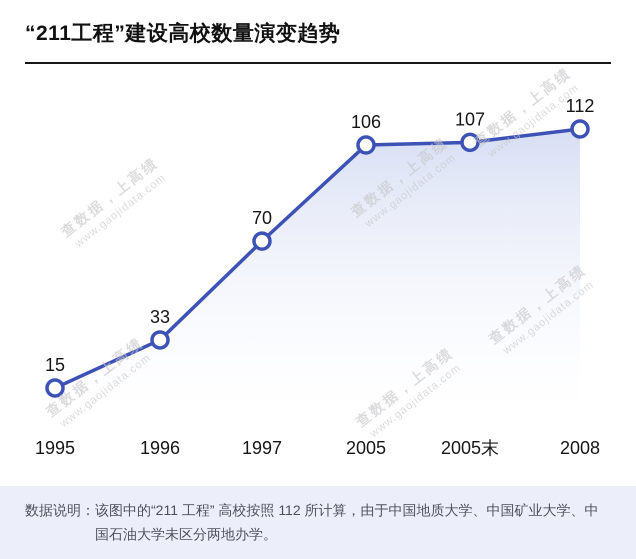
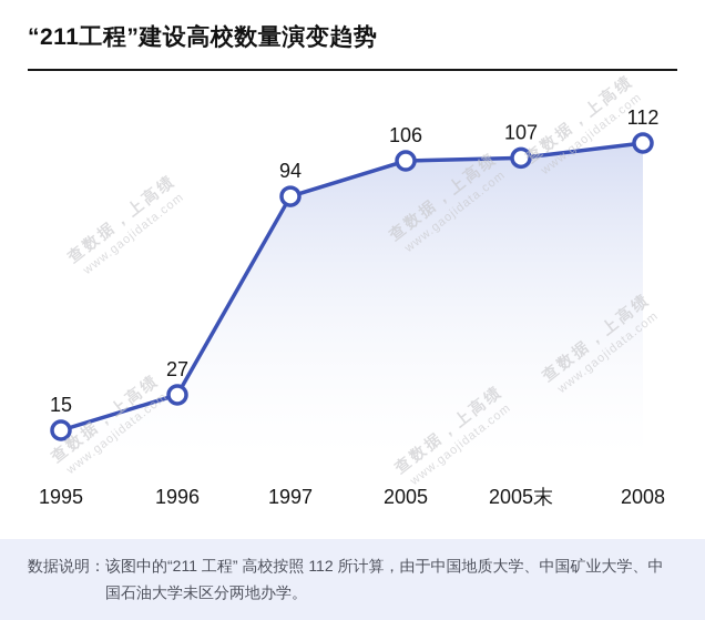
1996: 33 -> 27
1997: 70 -> 94
